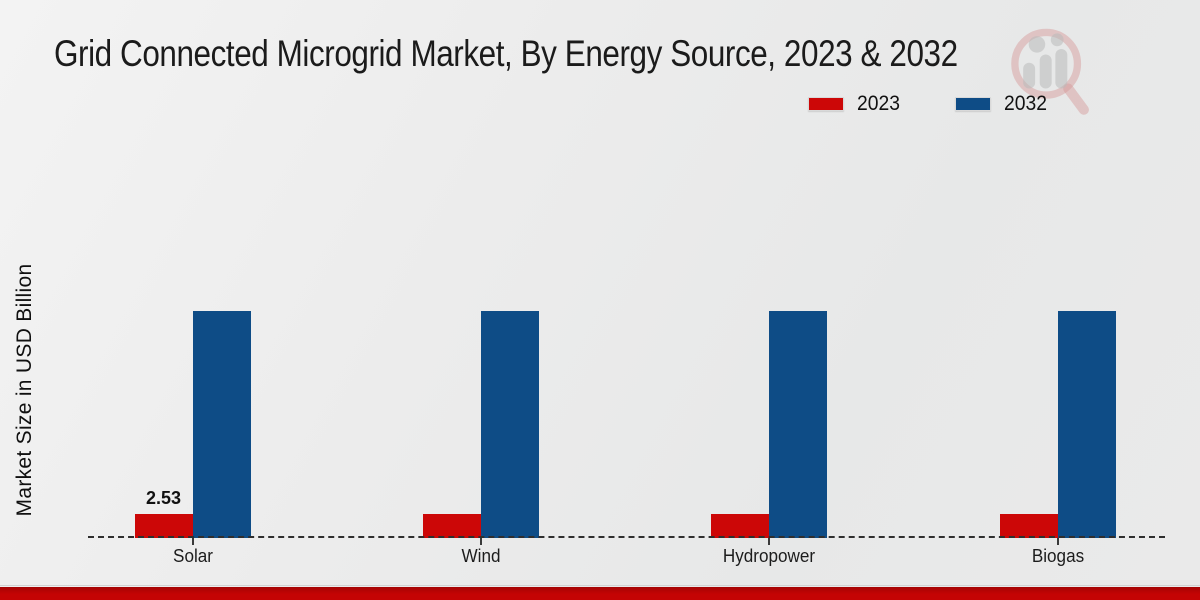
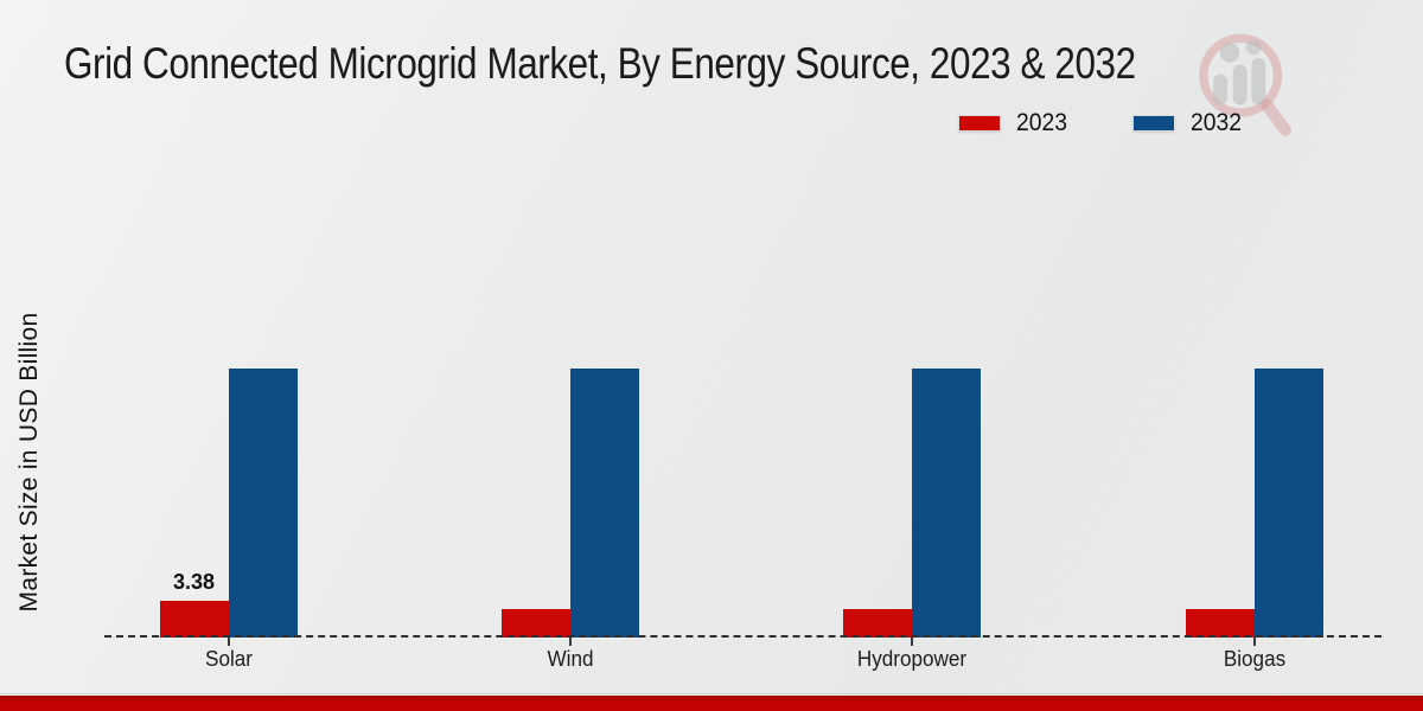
2023/Solar: 2.53 -> 3.38
